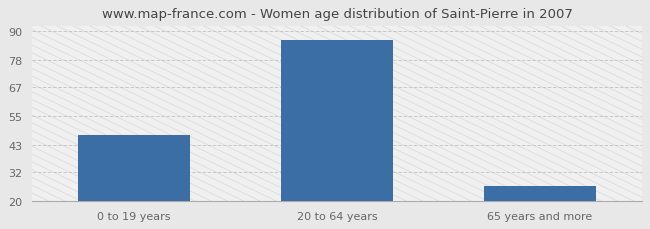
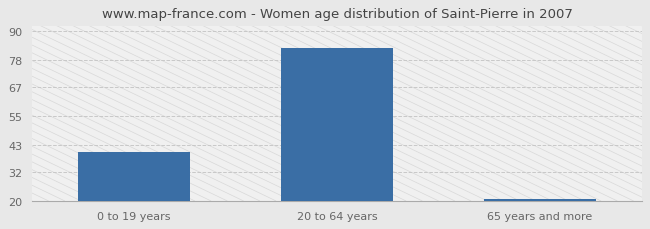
0 to 19 years: 47 -> 40
20 to 64 years: 86 -> 83
65 years and more: 26 -> 21
